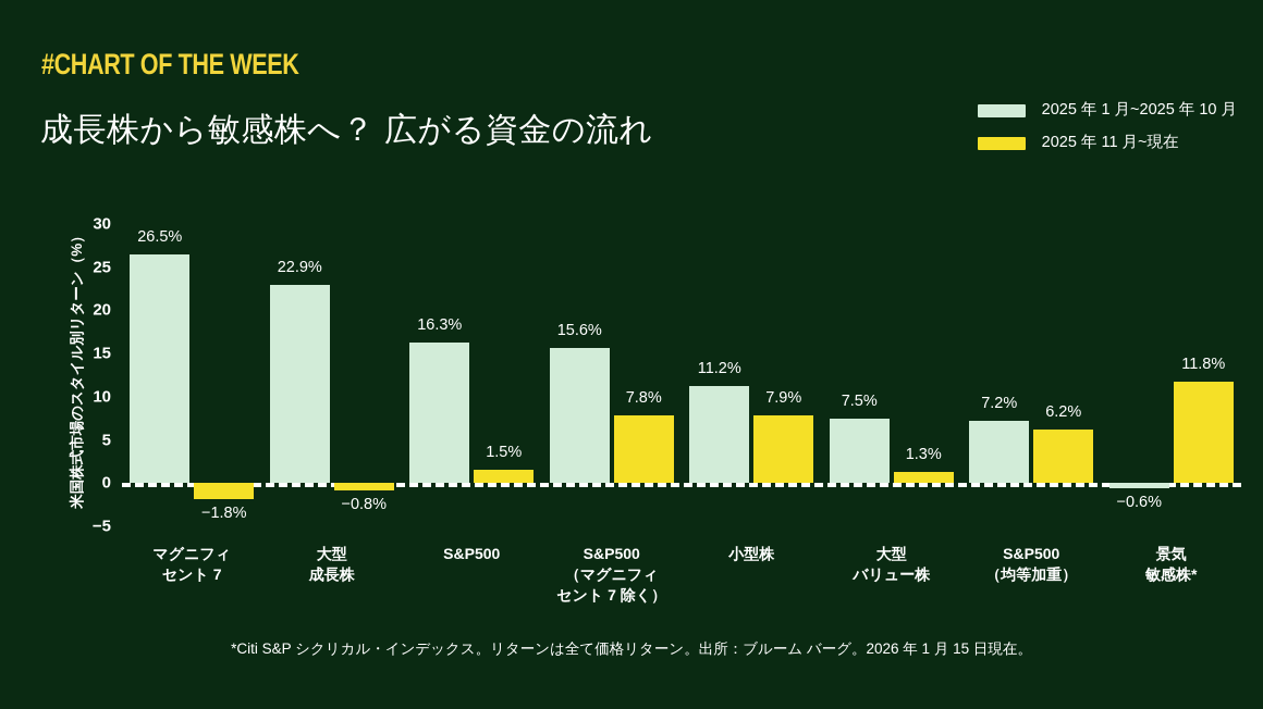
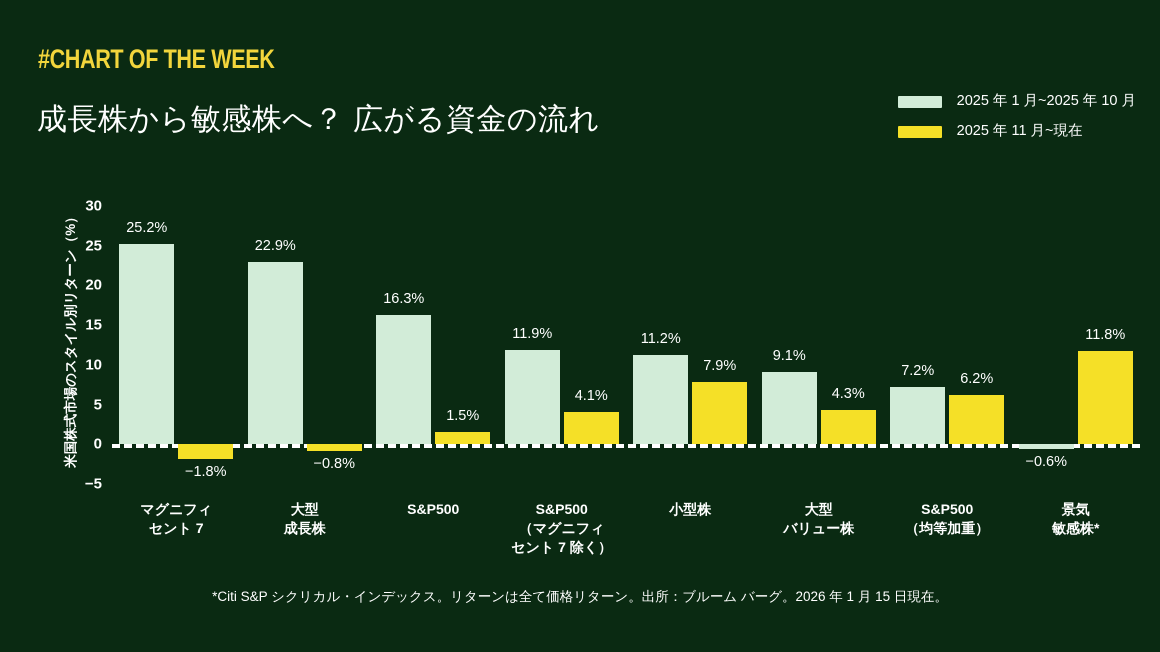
2025 年 1 月~2025 年 10 月/マグニフィ セント 7: 26.5% -> 25.2%
2025 年 1 月~2025 年 10 月/S&P500 （マグニフィ セント 7 除く）: 15.6% -> 11.9%
2025 年 11 月~現在/S&P500 （マグニフィ セント 7 除く）: 7.8% -> 4.1%
2025 年 1 月~2025 年 10 月/大型 バリュー株: 7.5% -> 9.1%
2025 年 11 月~現在/大型 バリュー株: 1.3% -> 4.3%
